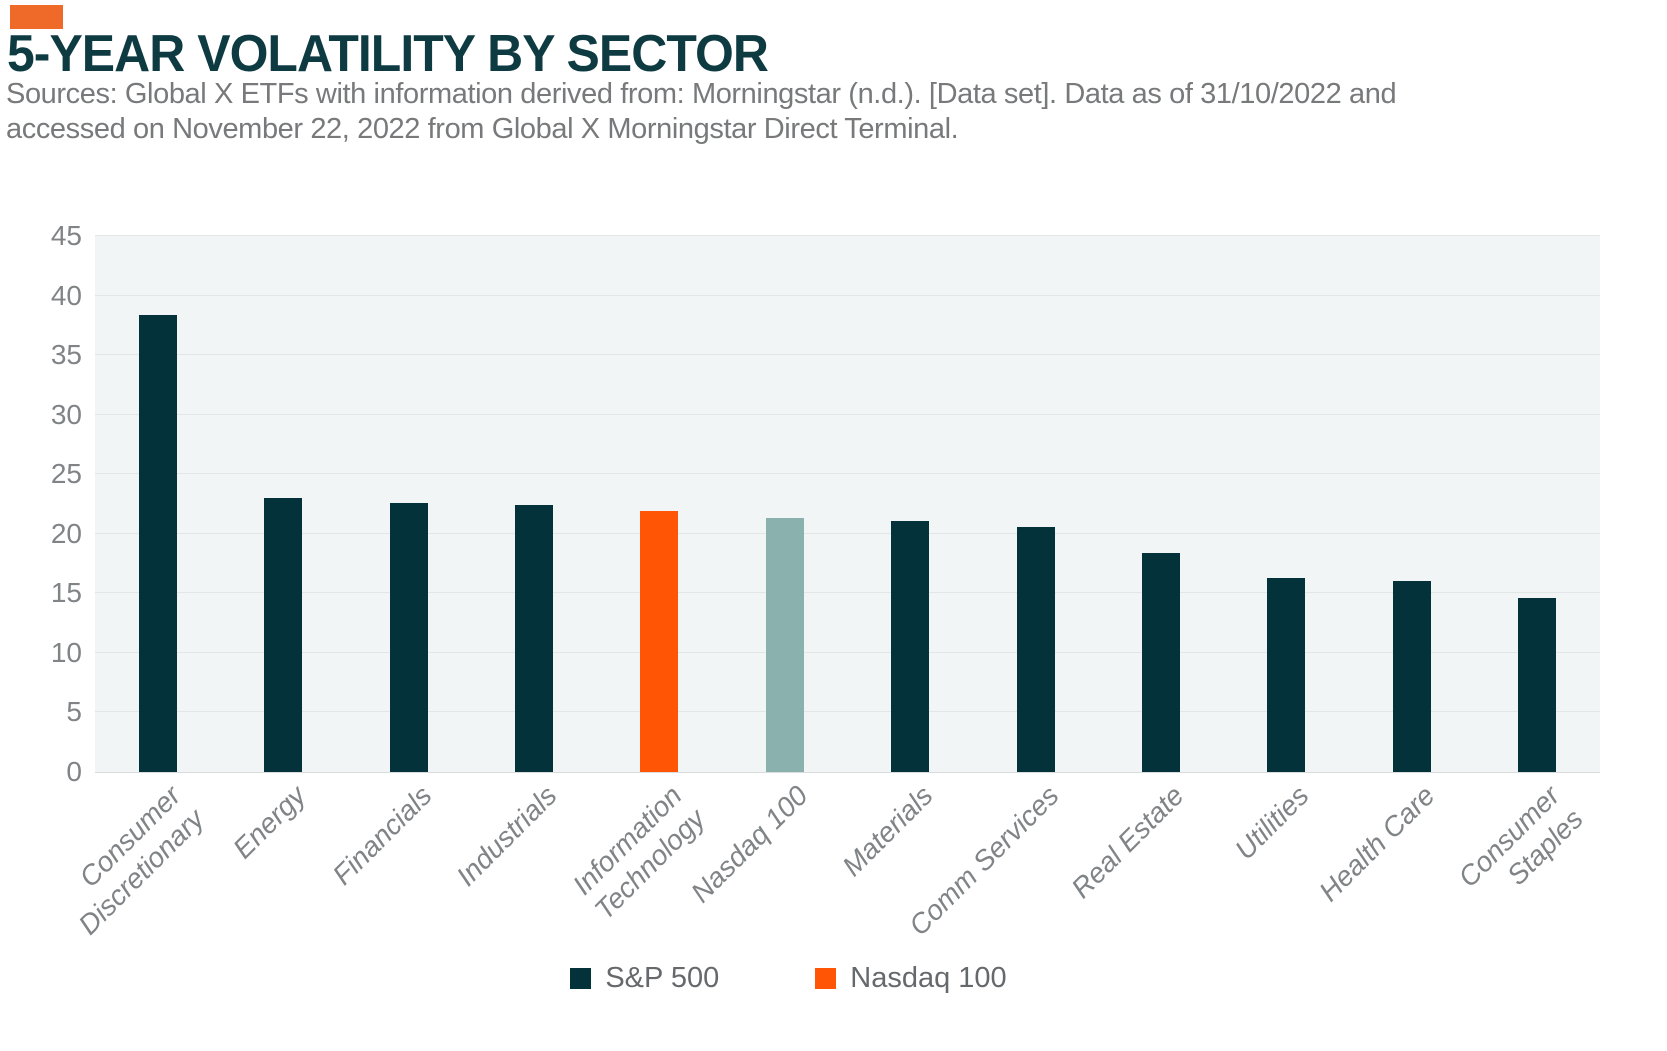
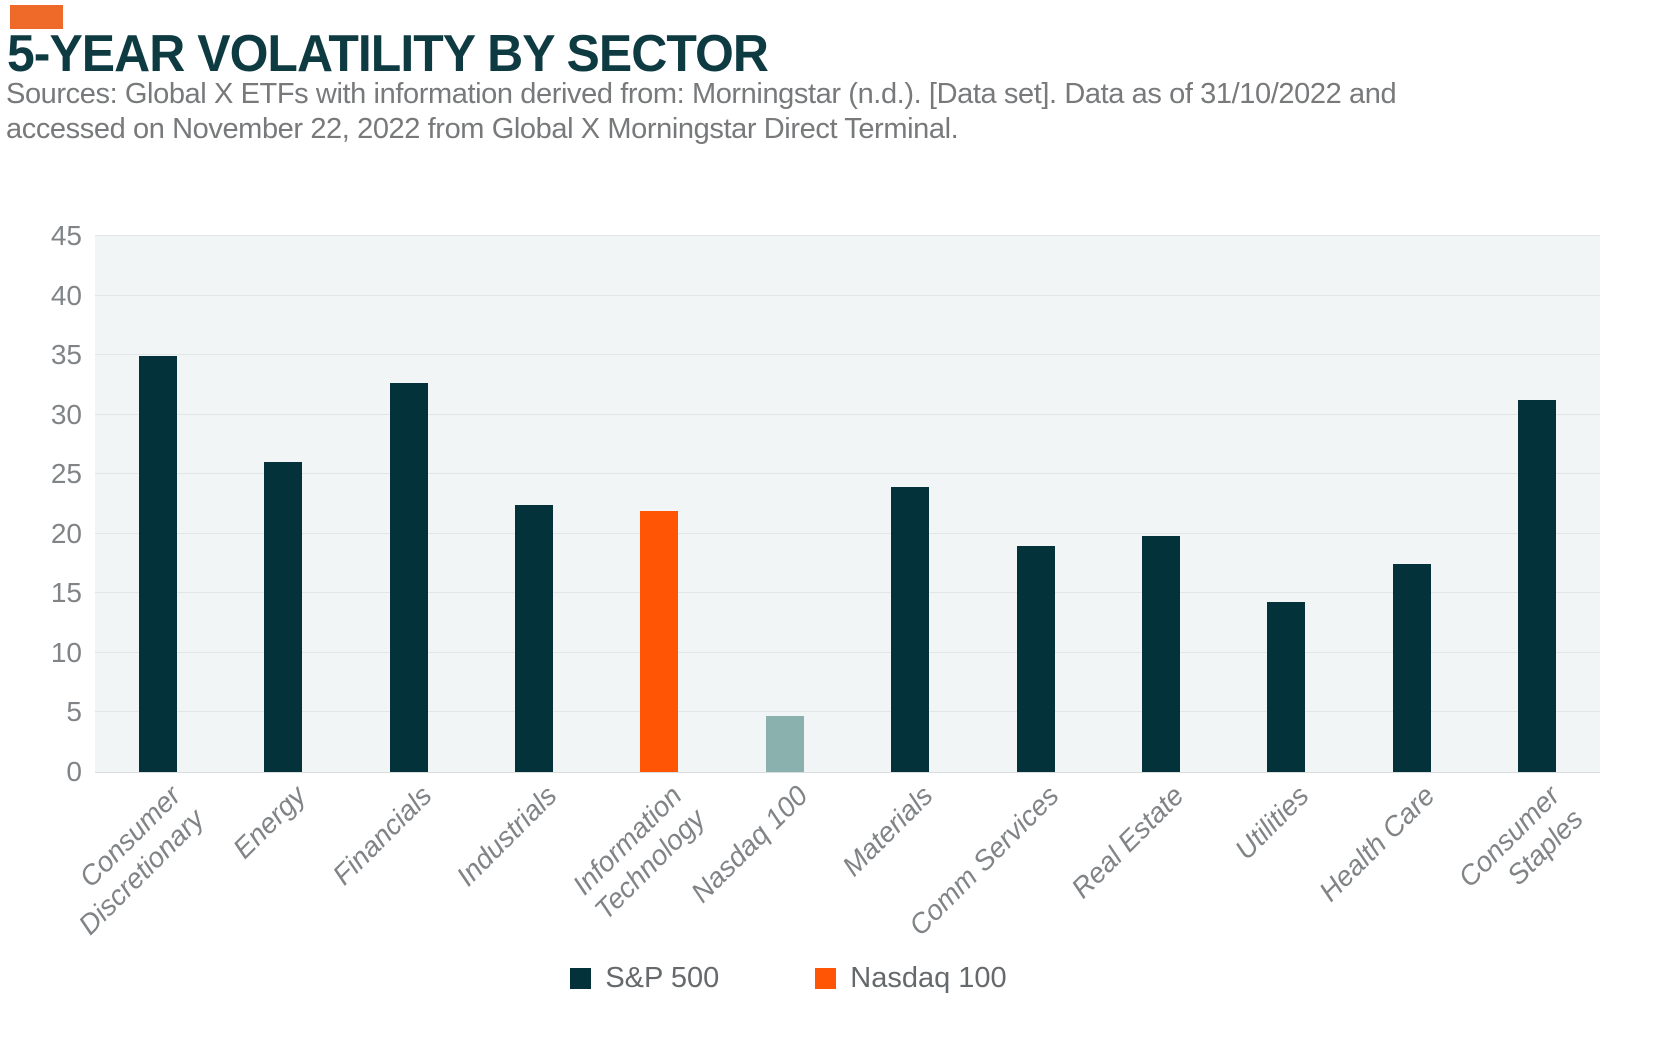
Consumer Discretionary: 38.4 -> 34.9
Energy: 23.0 -> 26.0
Financials: 22.6 -> 32.7
Nasdaq 100: 21.3 -> 4.7
Materials: 21.1 -> 23.9
Comm Services: 20.6 -> 19.0
Real Estate: 18.4 -> 19.8
Utilities: 16.3 -> 14.3
Health Care: 16.0 -> 17.5
Consumer Staples: 14.6 -> 31.2
